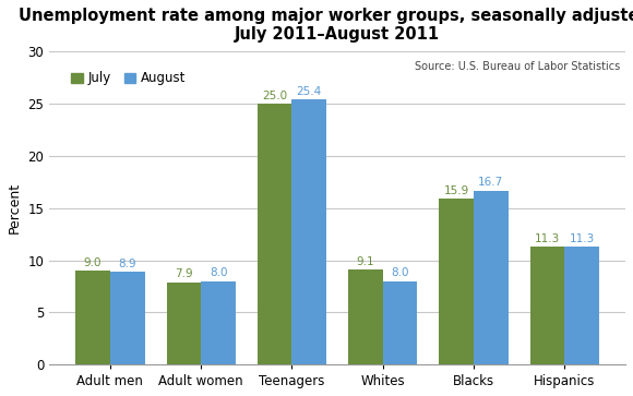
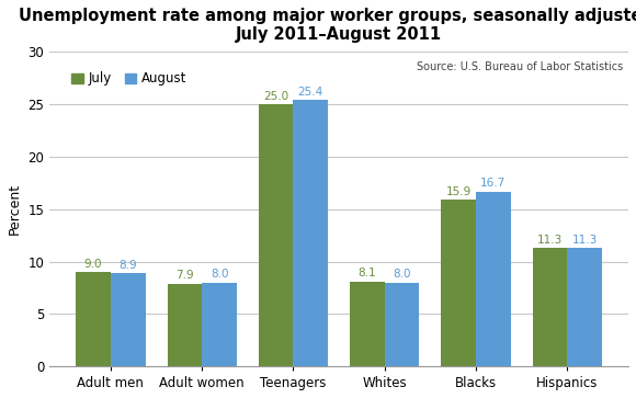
July/Whites: 9.1 -> 8.1
